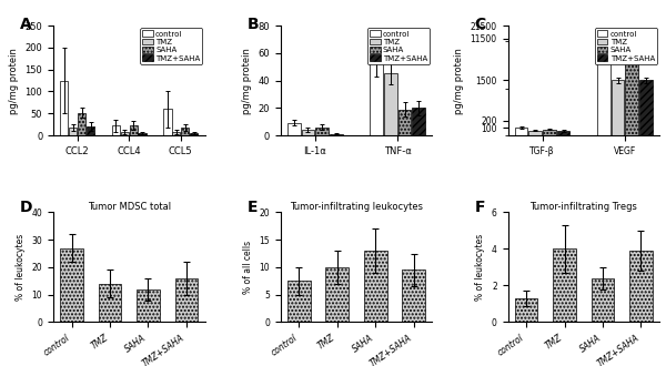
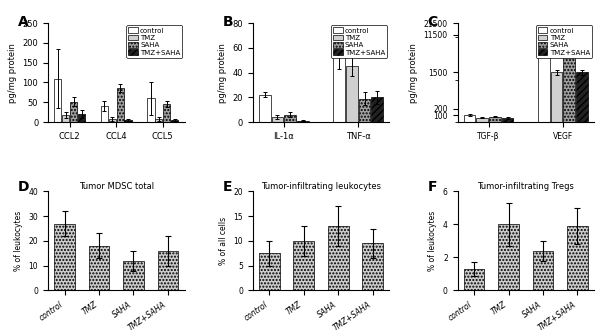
control/CCL2: 125 -> 110
control/CCL4: 22 -> 40
SAHA/CCL4: 22 -> 85
SAHA/CCL5: 18 -> 45
control/IL-1α: 9 -> 22
Tumor MDSC total/TMZ: 14 -> 18
